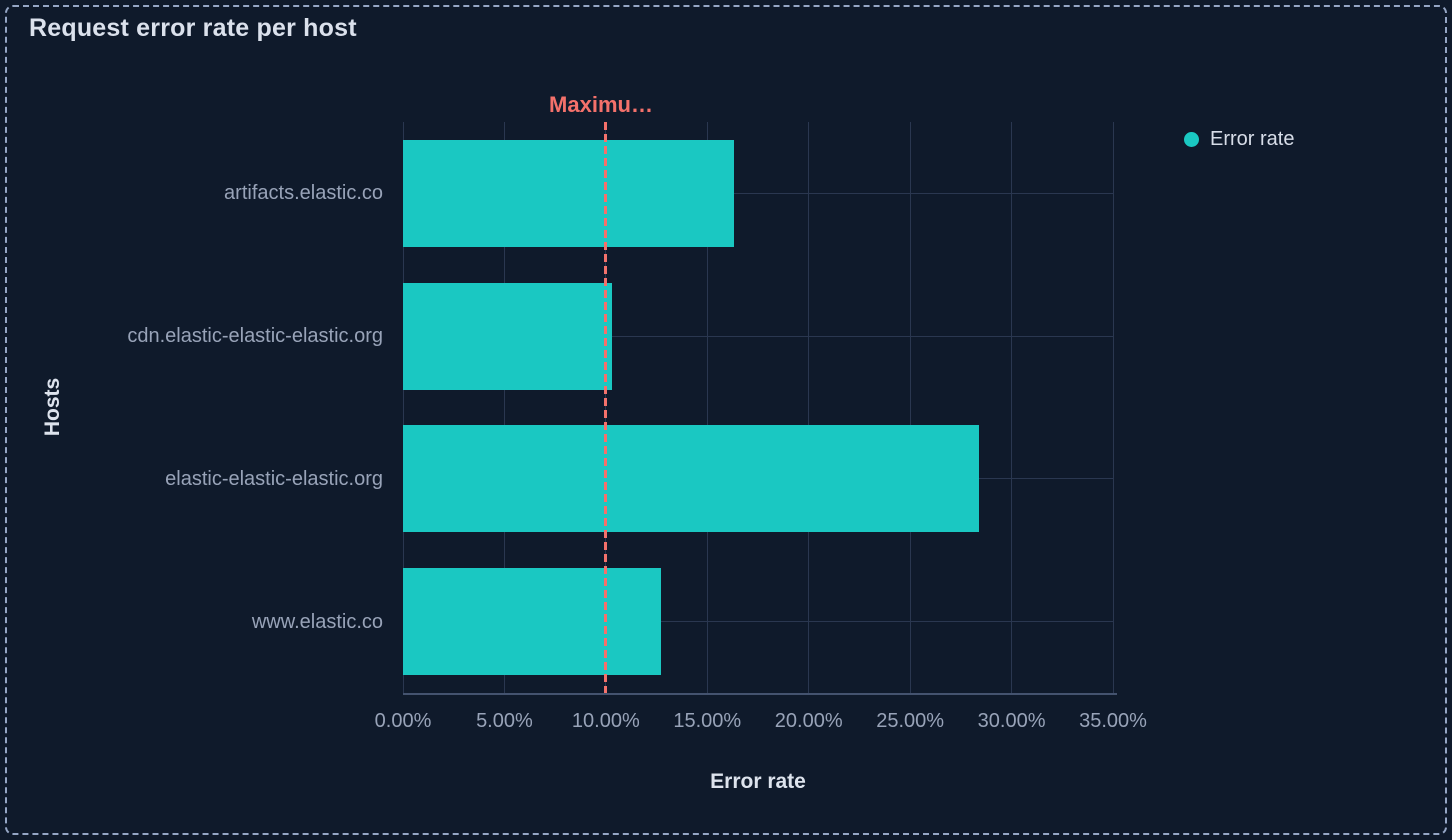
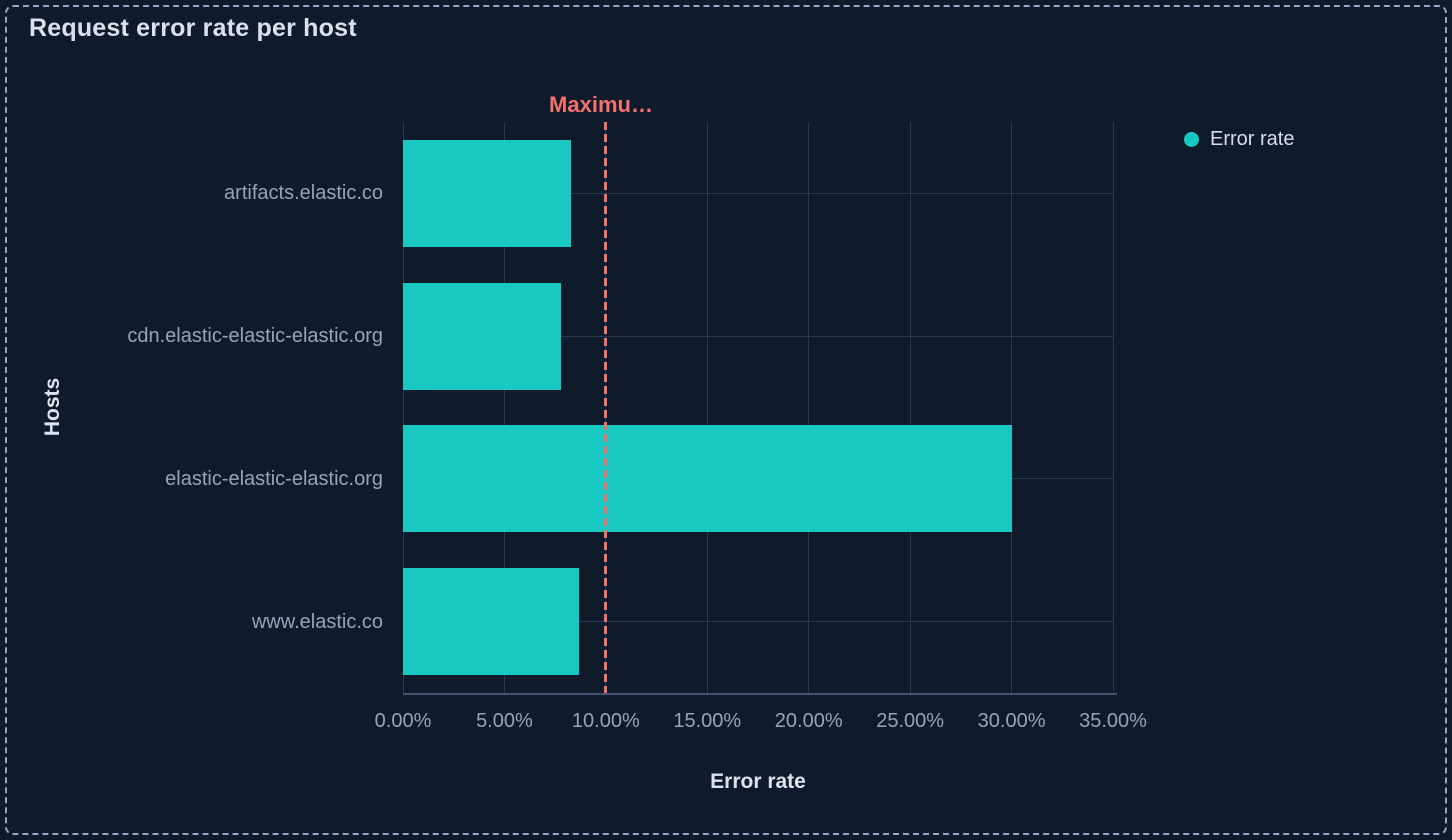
artifacts.elastic.co: 16.3% -> 8.3%
cdn.elastic-elastic-elastic.org: 10.3% -> 7.8%
elastic-elastic-elastic.org: 28.4% -> 30.0%
www.elastic.co: 12.7% -> 8.7%
